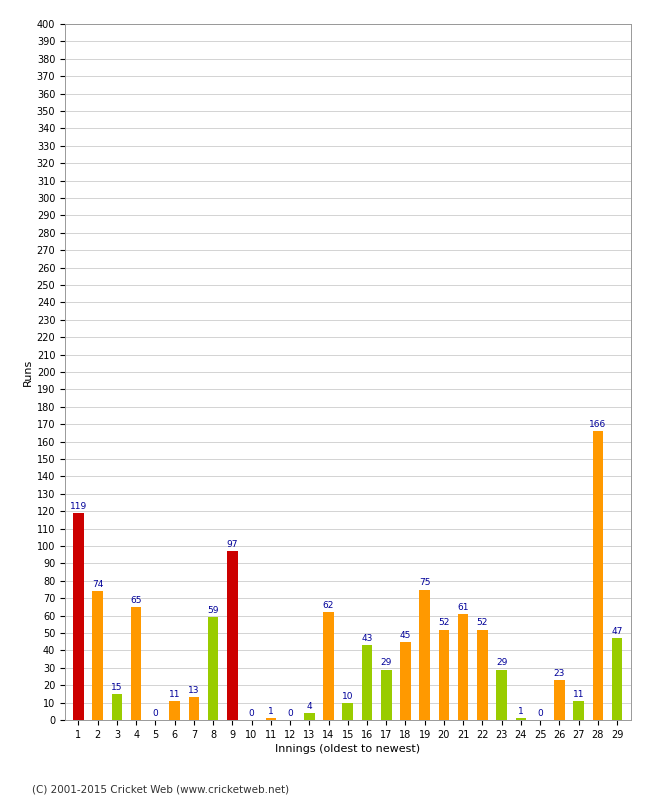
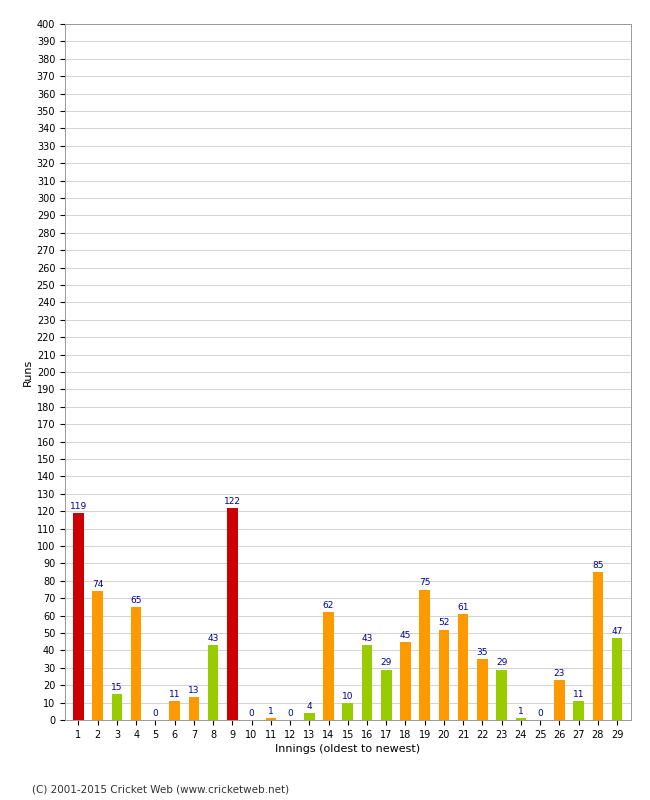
8: 59 -> 43
9: 97 -> 122
22: 52 -> 35
28: 166 -> 85
